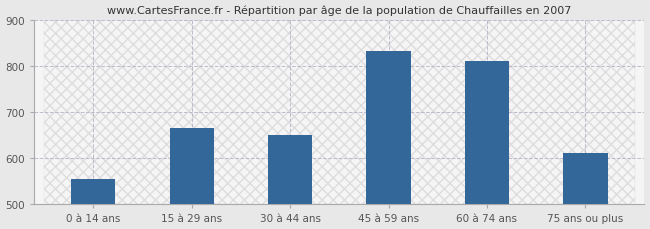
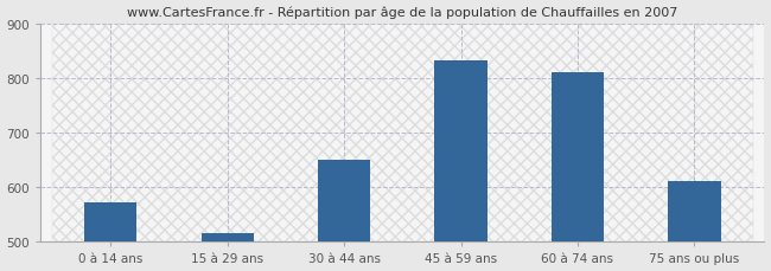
0 à 14 ans: 555 -> 572
15 à 29 ans: 665 -> 517
